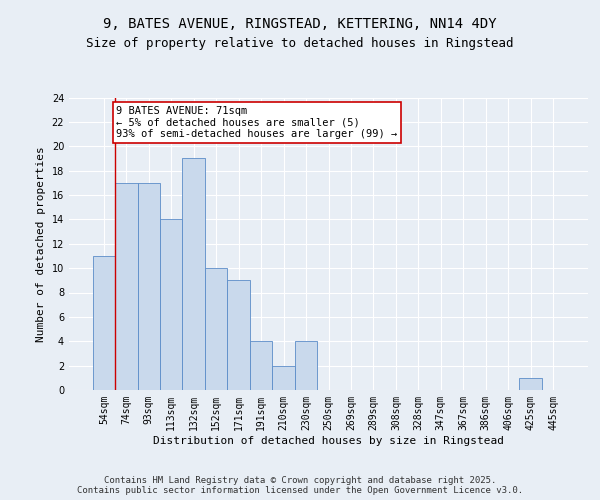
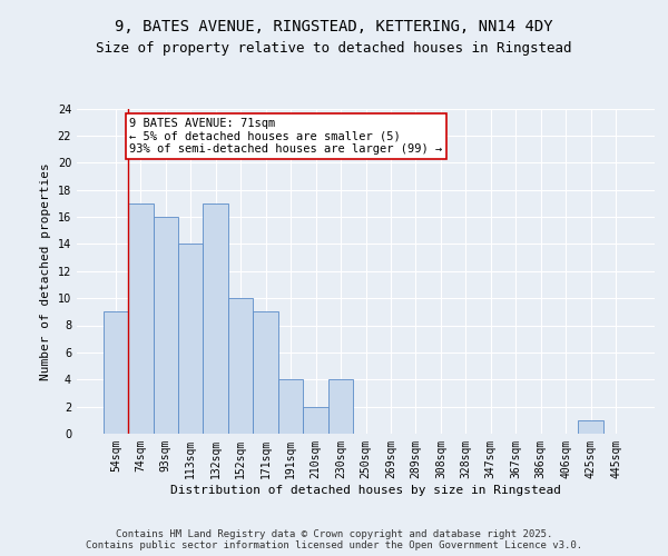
54sqm: 11 -> 9
93sqm: 17 -> 16
132sqm: 19 -> 17
